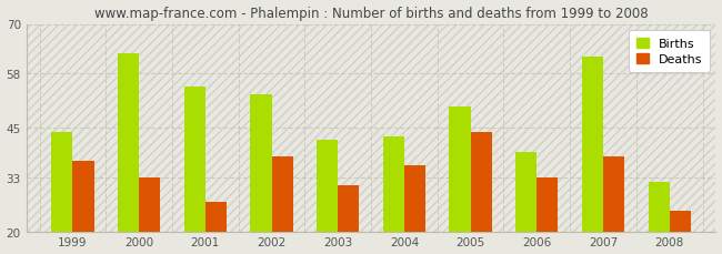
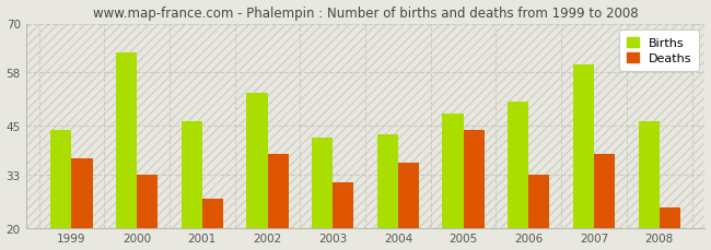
Births/2001: 55 -> 46
Births/2005: 50 -> 48
Births/2006: 39 -> 51
Births/2007: 62 -> 60
Births/2008: 32 -> 46
